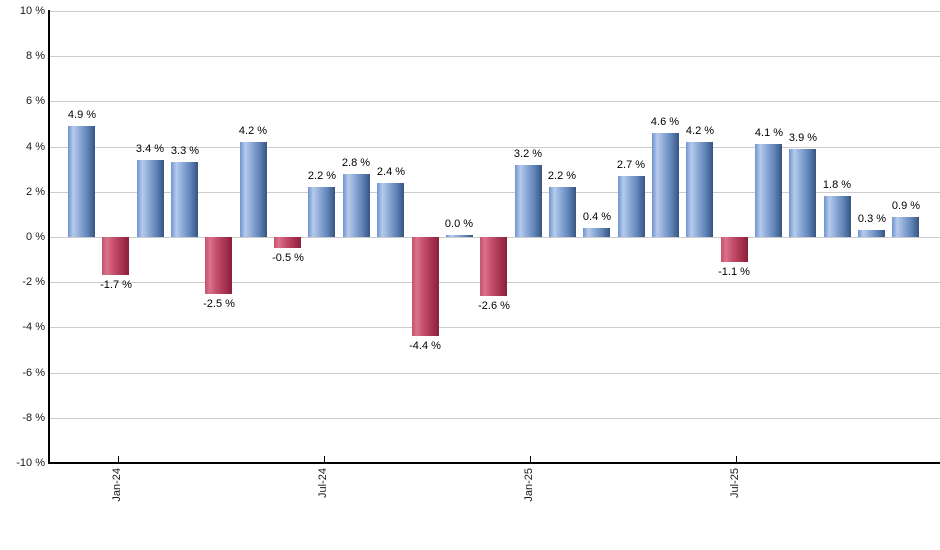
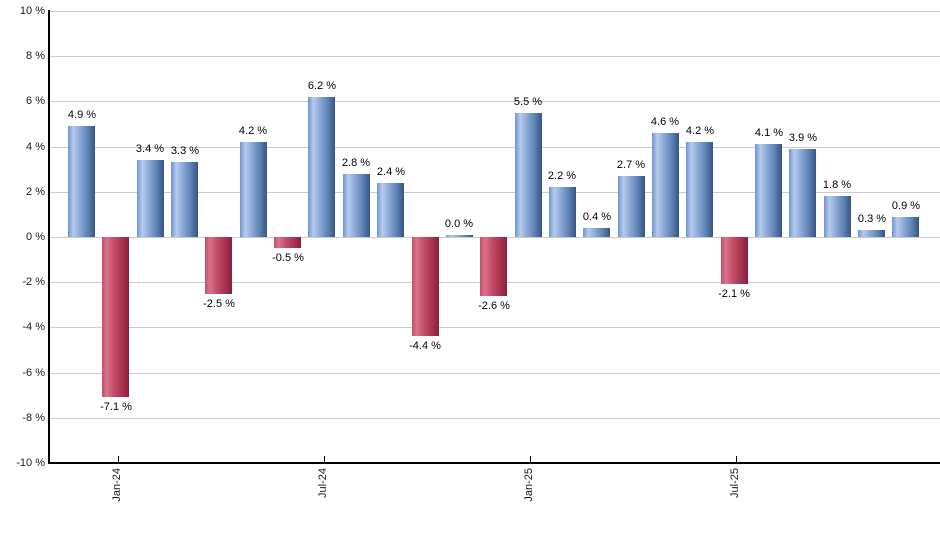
Jan-24: -1.7 -> -7.1
Jul-24: 2.2 -> 6.2
Jan-25: 3.2 -> 5.5
Jul-25: -1.1 -> -2.1
